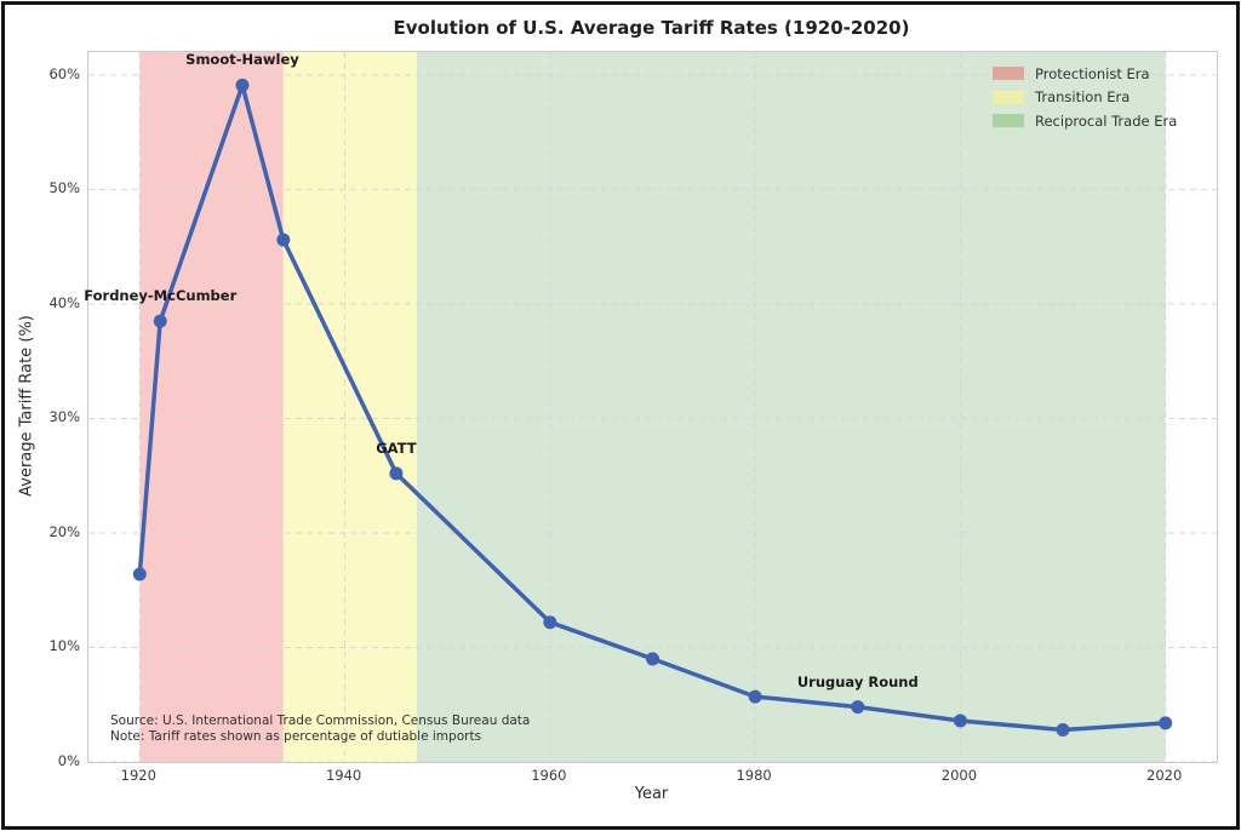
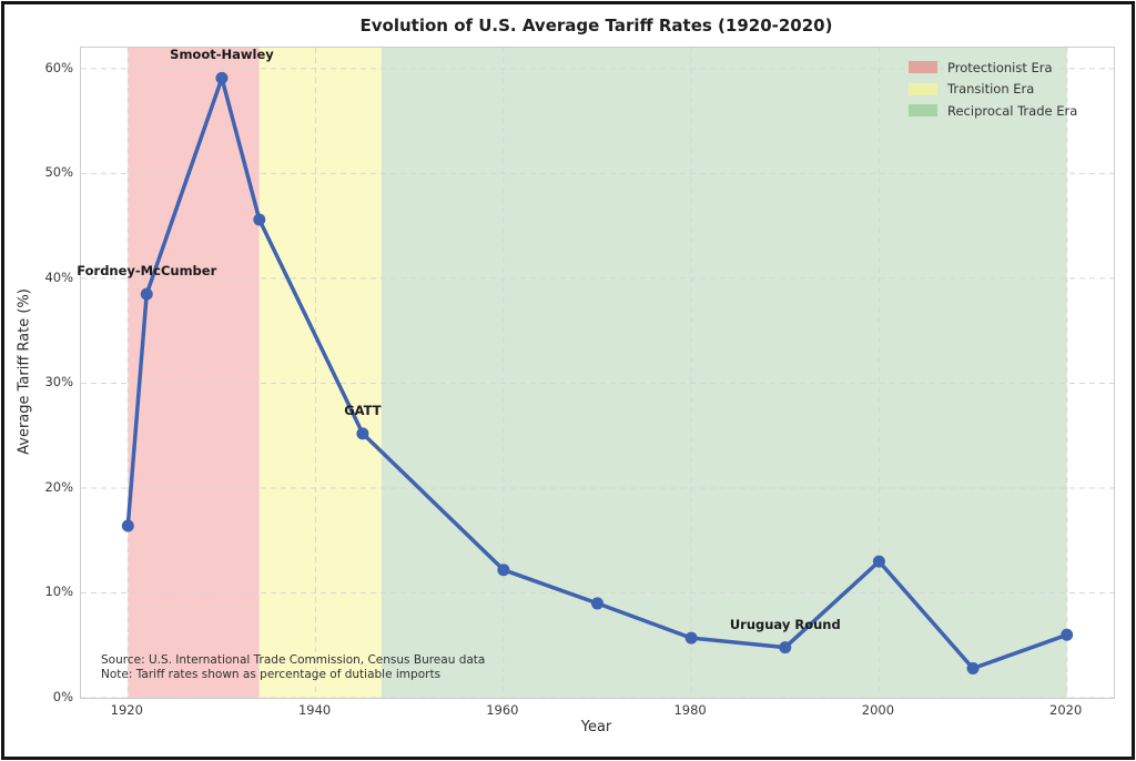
2000: 4% -> 13%
2020: 3% -> 6%
